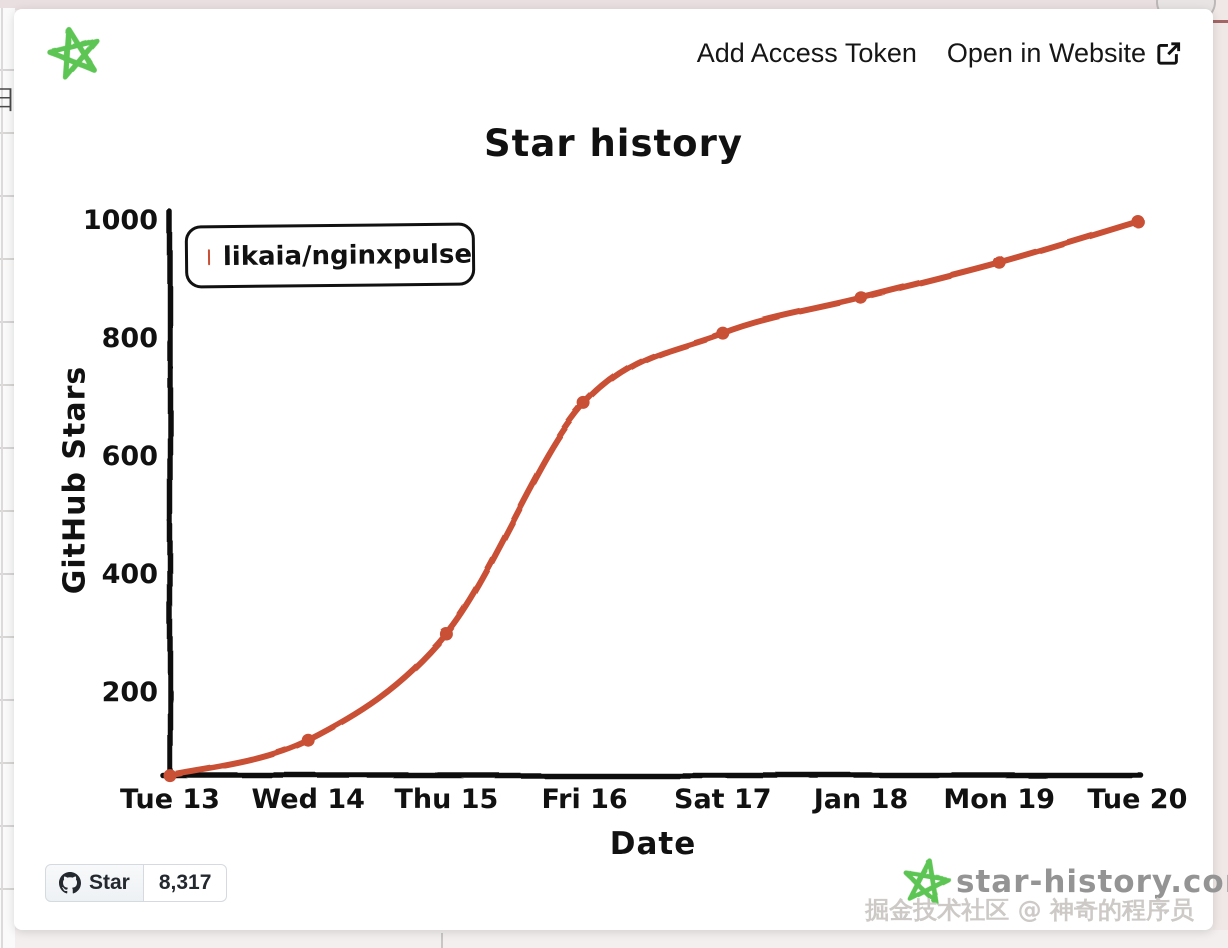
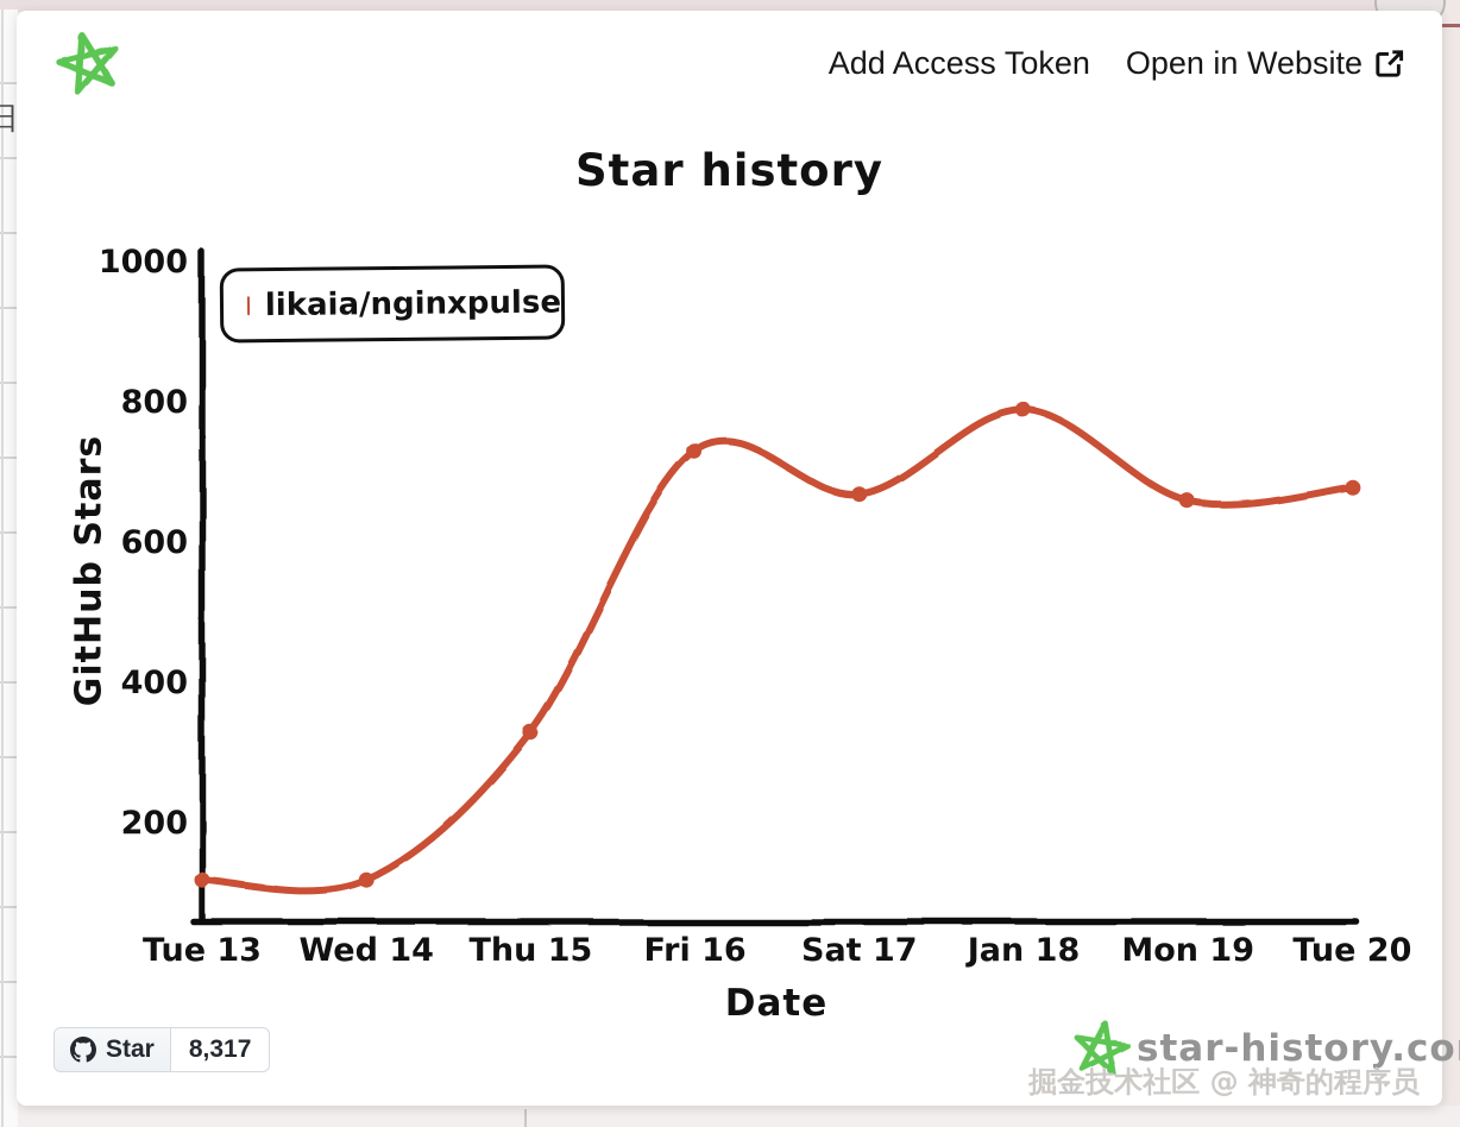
Tue 13: 60 -> 120
Thu 15: 300 -> 330
Fri 16: 690 -> 730
Sat 17: 810 -> 670
Jan 18: 870 -> 790
Mon 19: 930 -> 660
Tue 20: 1000 -> 680
